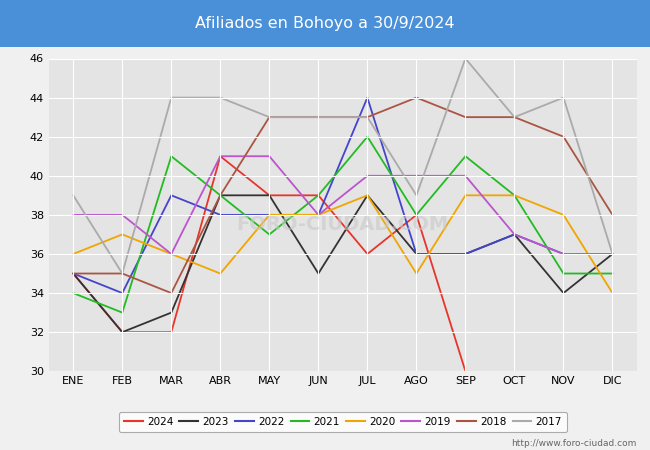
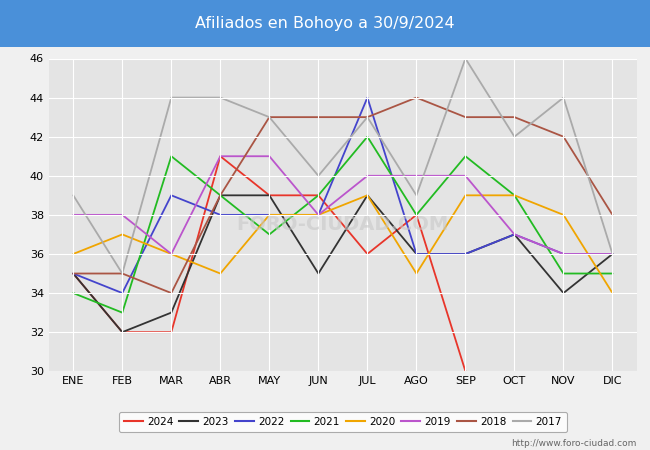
2017/JUN: 43 -> 40
2017/OCT: 43 -> 42
